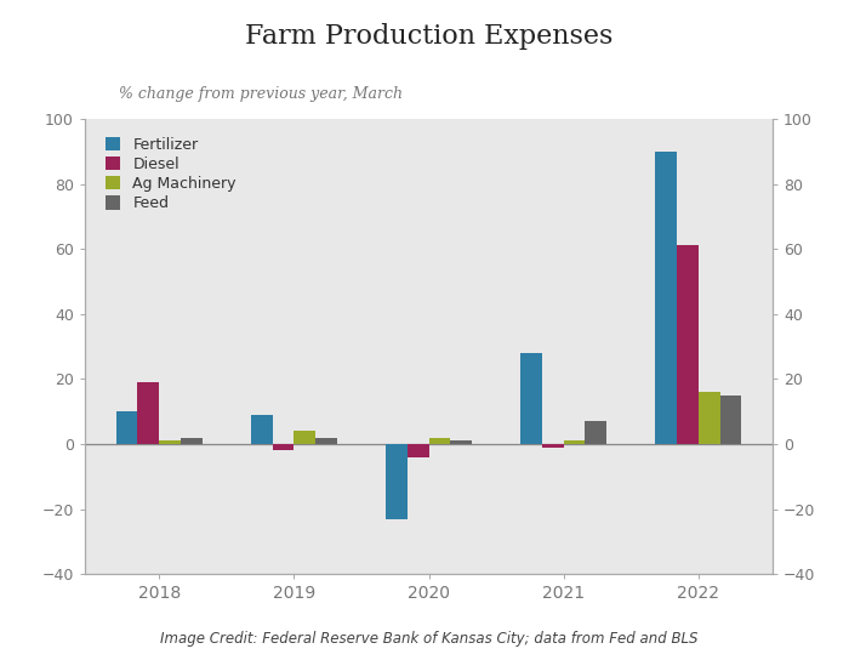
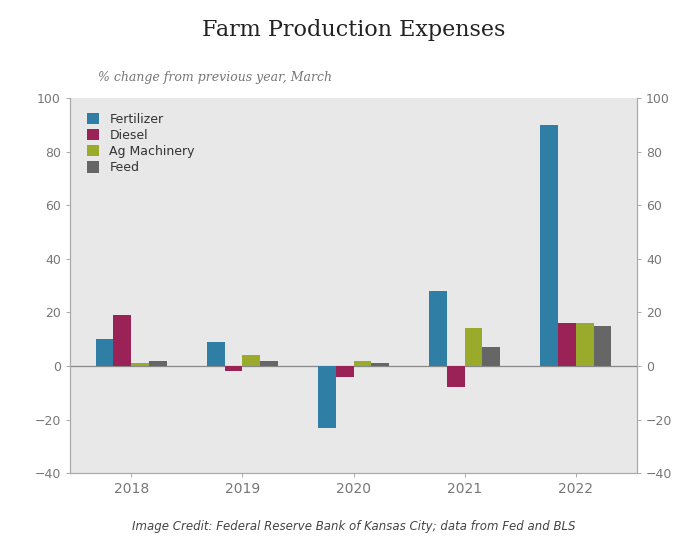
Diesel/2021: -1 -> -8
Ag Machinery/2021: 1 -> 14
Diesel/2022: 61 -> 16
